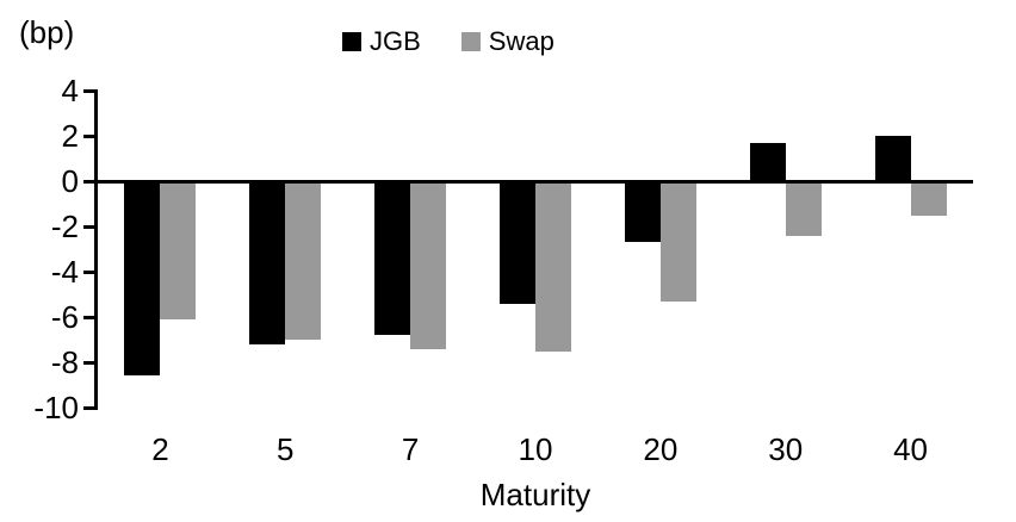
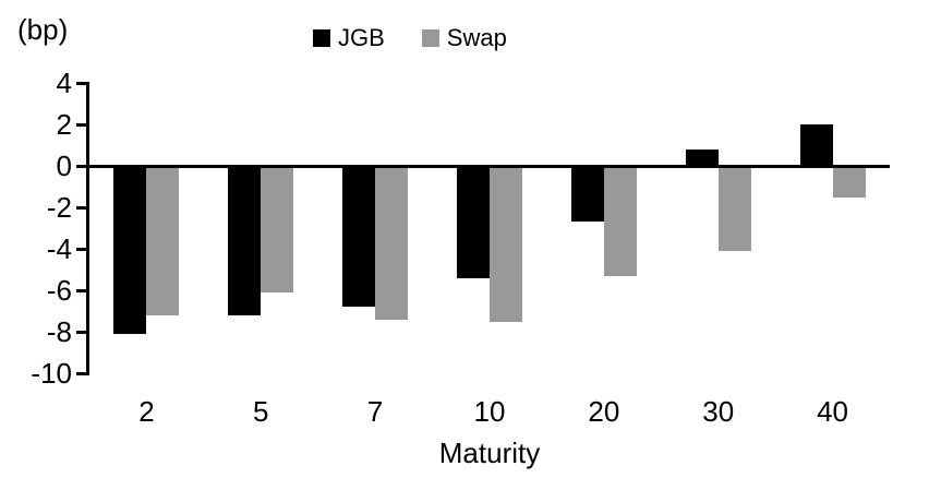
JGB/2: -8.6 -> -8.1
Swap/2: -6.1 -> -7.2
Swap/5: -7.0 -> -6.1
JGB/30: 1.7 -> 0.8
Swap/30: -2.4 -> -4.1
